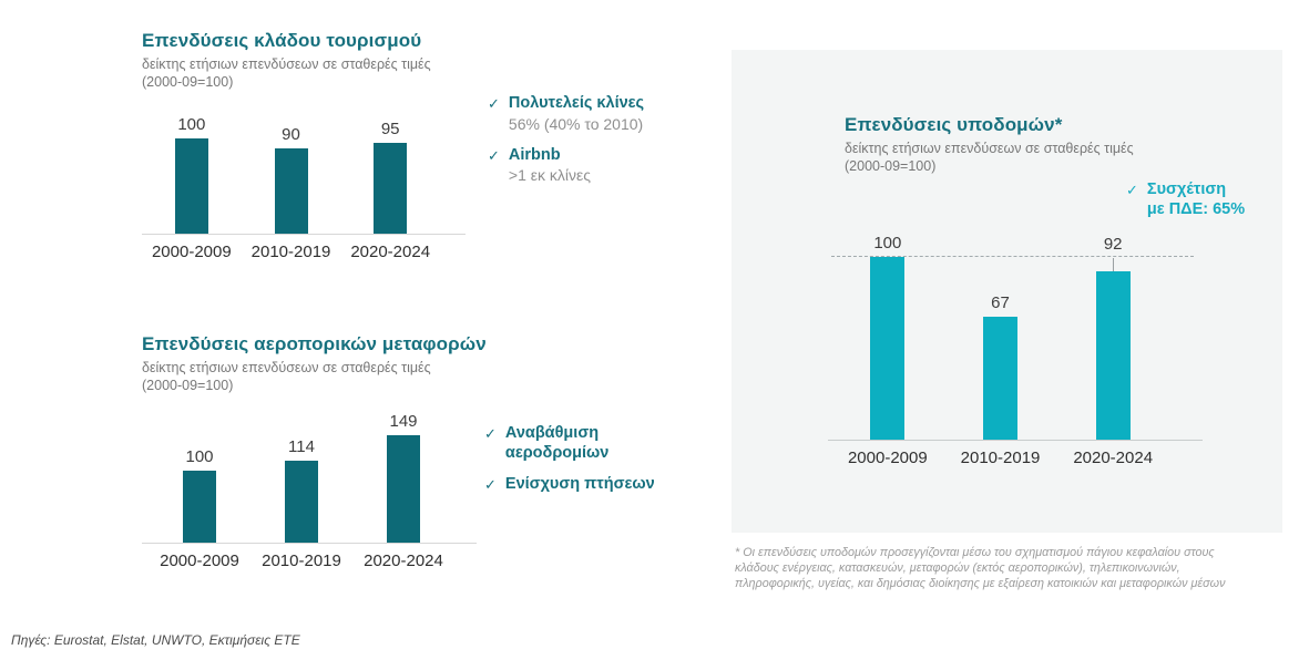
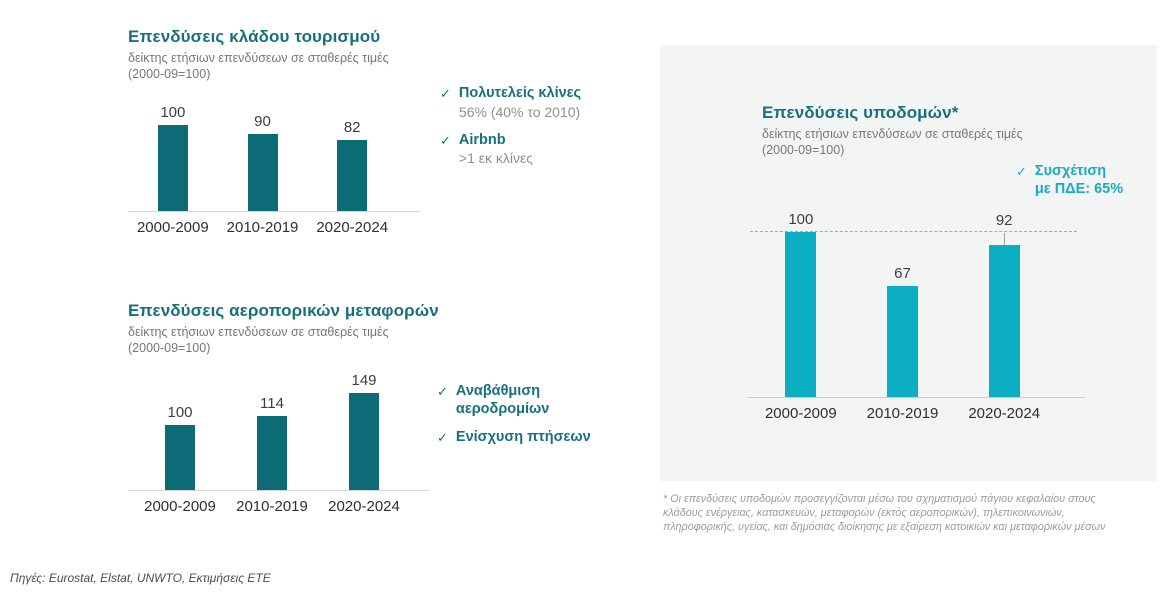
Επενδύσεις κλάδου τουρισμού/2020-2024: 95 -> 82
